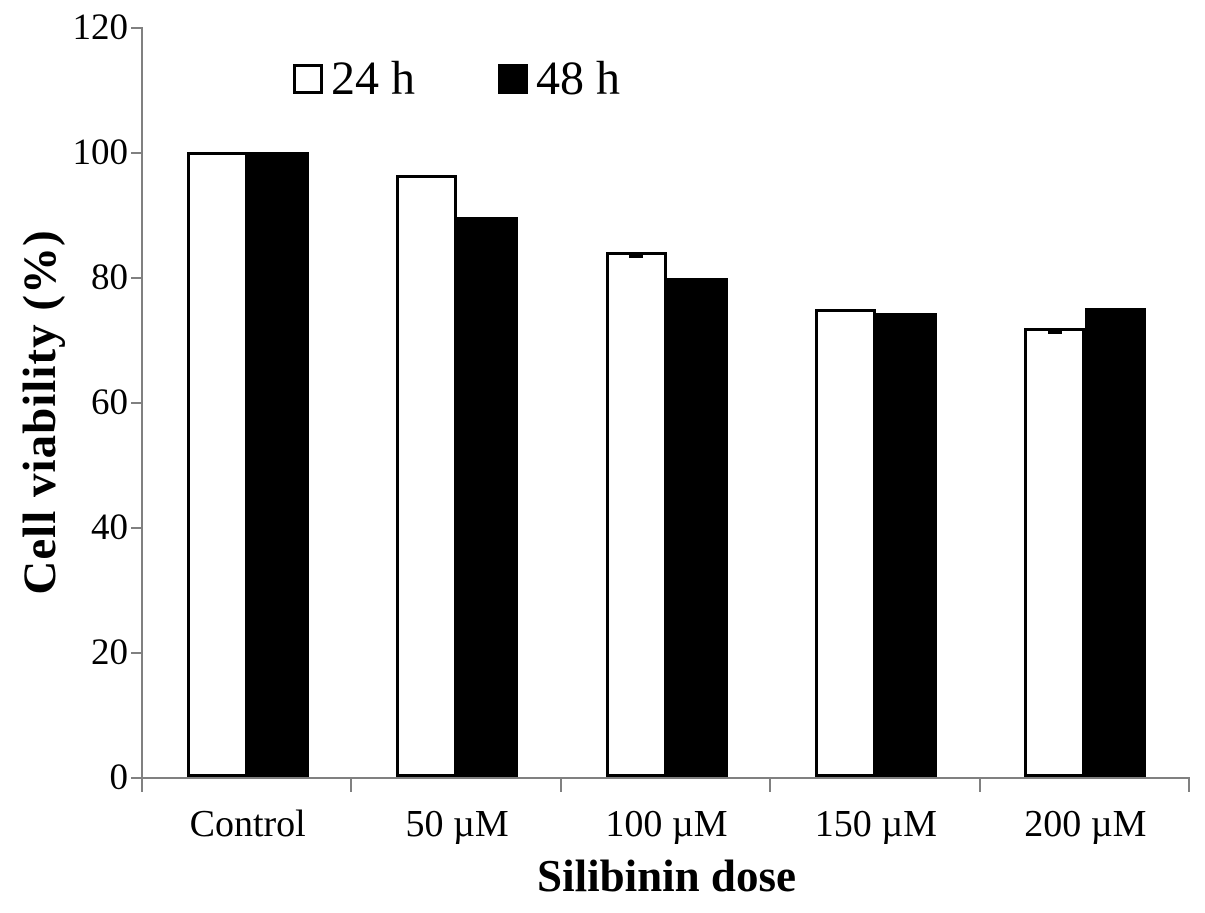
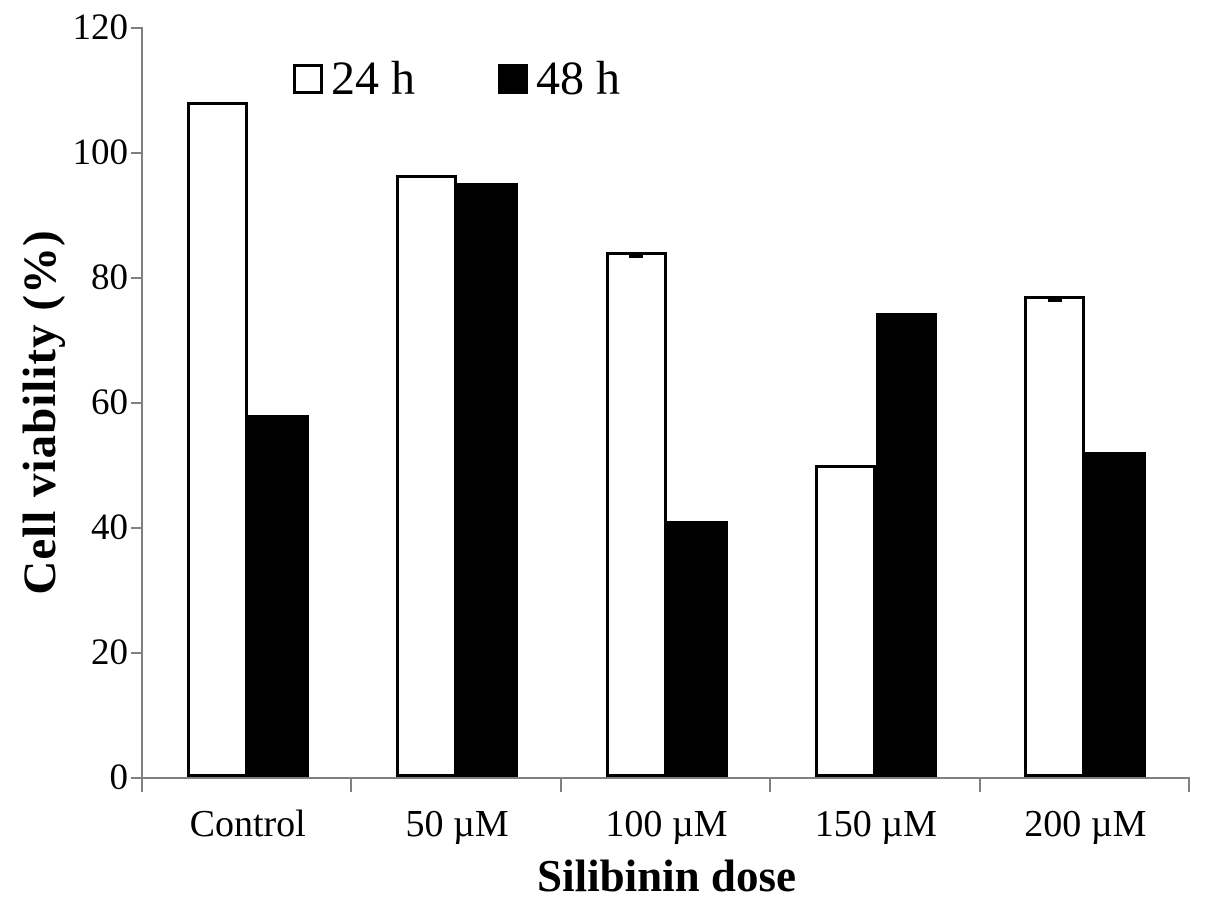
24 h/Control: 100 -> 108
48 h/Control: 100 -> 58
48 h/50 µM: 90 -> 95
48 h/100 µM: 80 -> 41
24 h/150 µM: 75 -> 50
24 h/200 µM: 72 -> 77
48 h/200 µM: 75 -> 52
